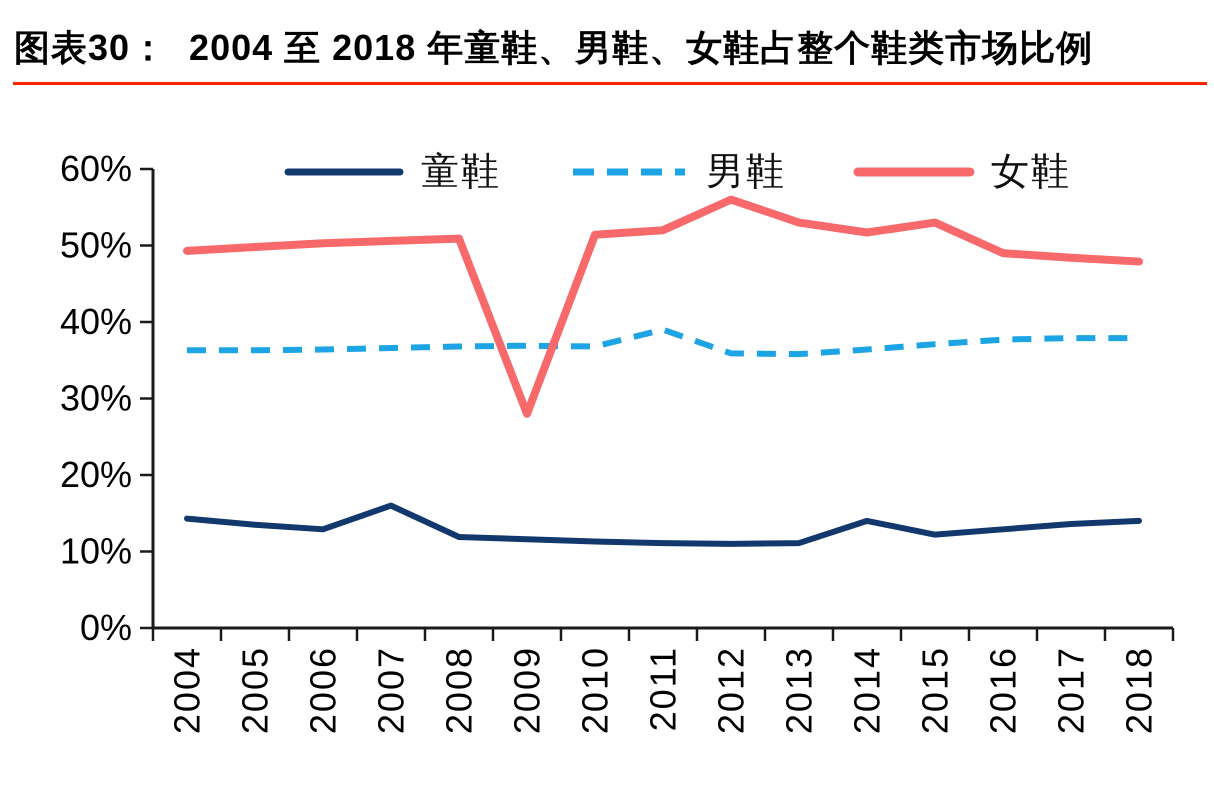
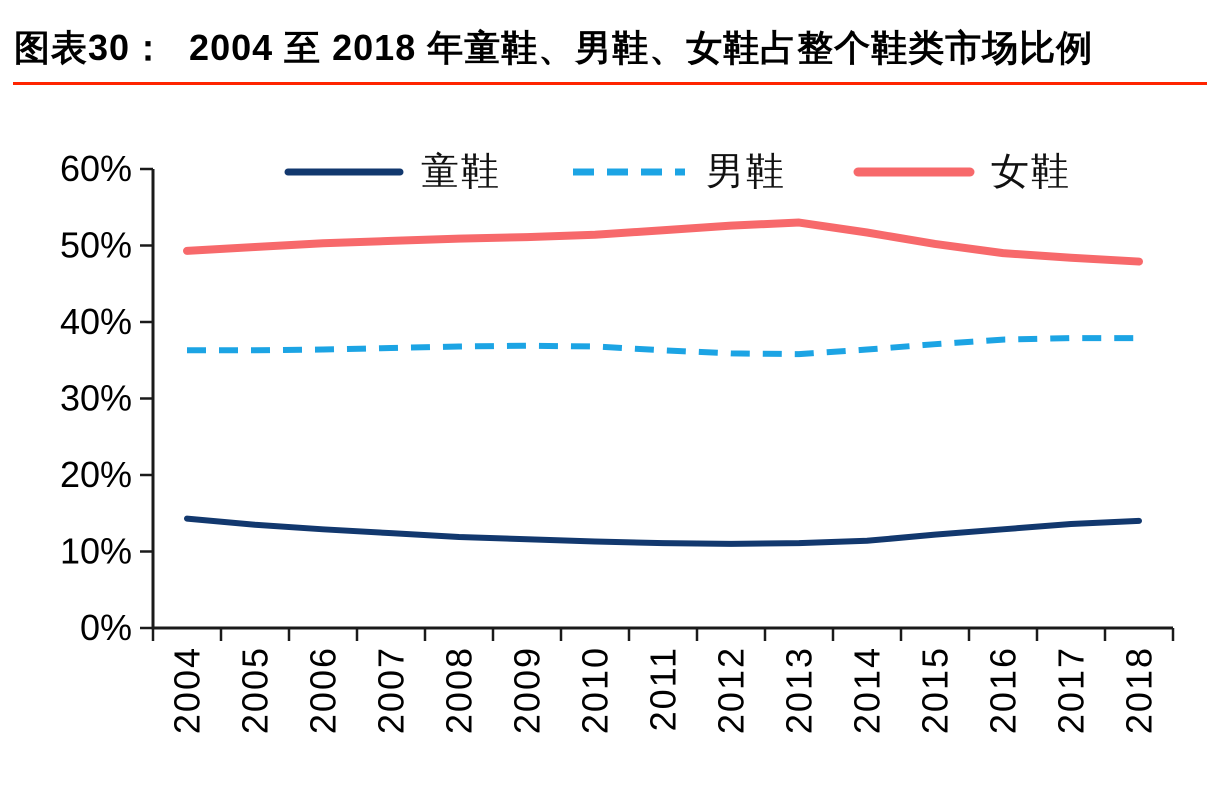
童鞋/2007: 16% -> 12%
女鞋/2009: 28% -> 51%
男鞋/2011: 39% -> 36%
女鞋/2012: 56% -> 53%
童鞋/2014: 14% -> 11%
女鞋/2015: 53% -> 50%
